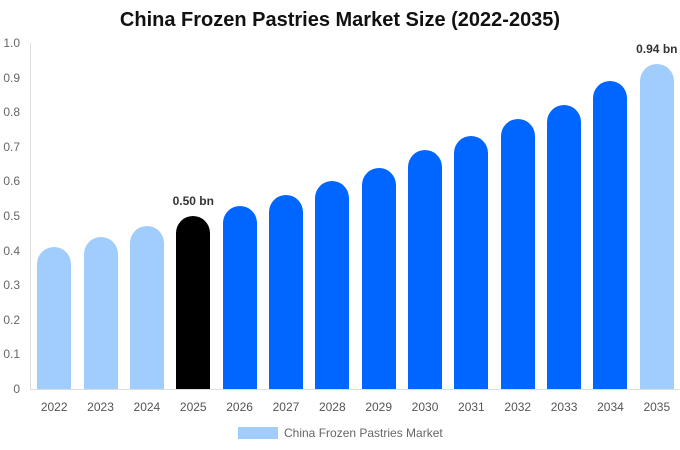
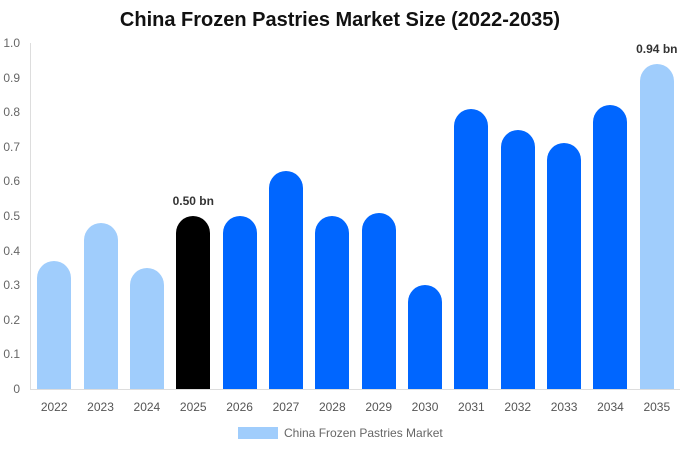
2022: 0.41 -> 0.37
2023: 0.44 -> 0.48
2024: 0.47 -> 0.35
2026: 0.53 -> 0.50
2027: 0.56 -> 0.63
2028: 0.60 -> 0.50
2029: 0.64 -> 0.51
2030: 0.69 -> 0.30
2031: 0.73 -> 0.81
2032: 0.78 -> 0.75
2033: 0.82 -> 0.71
2034: 0.89 -> 0.82
